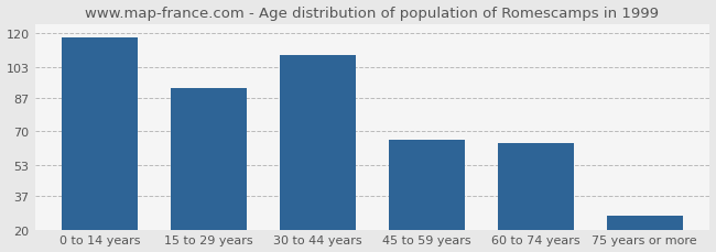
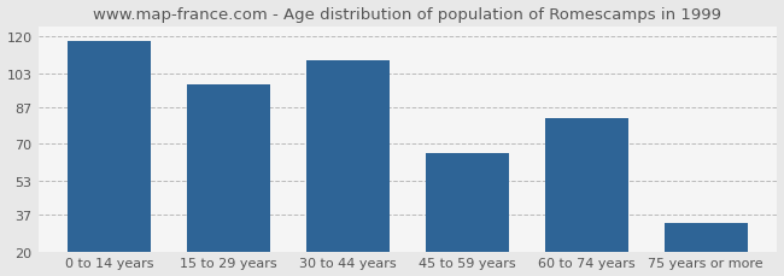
15 to 29 years: 92 -> 98
60 to 74 years: 64 -> 82
75 years or more: 27 -> 33
